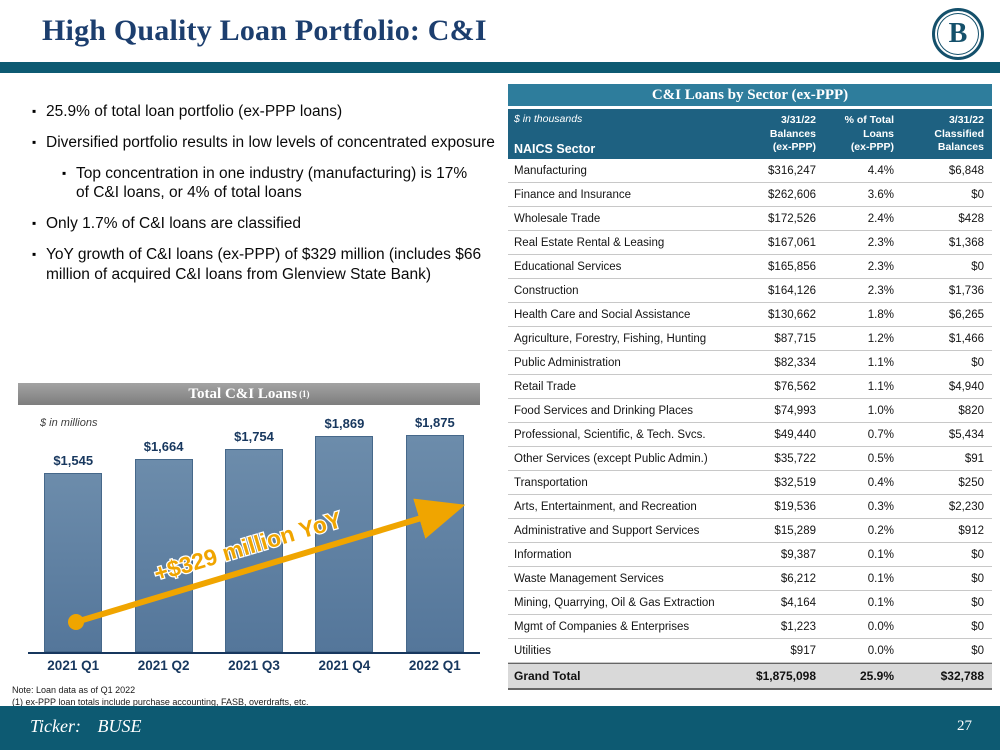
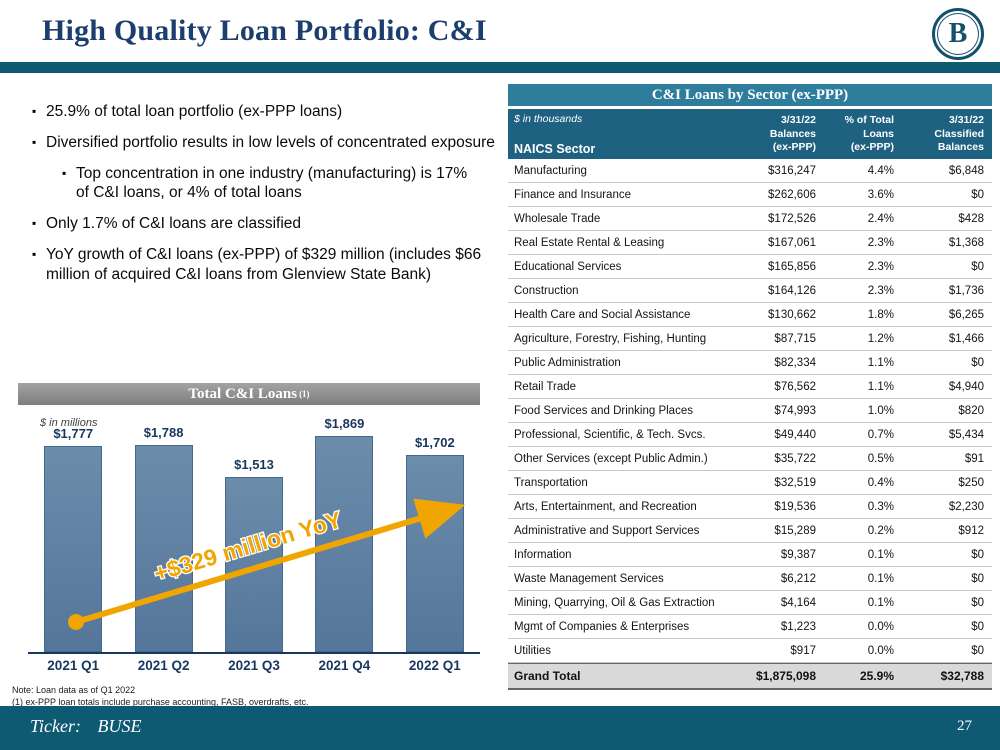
2021 Q1: $1,545 -> $1,777
2021 Q2: $1,664 -> $1,788
2021 Q3: $1,754 -> $1,513
2022 Q1: $1,875 -> $1,702
